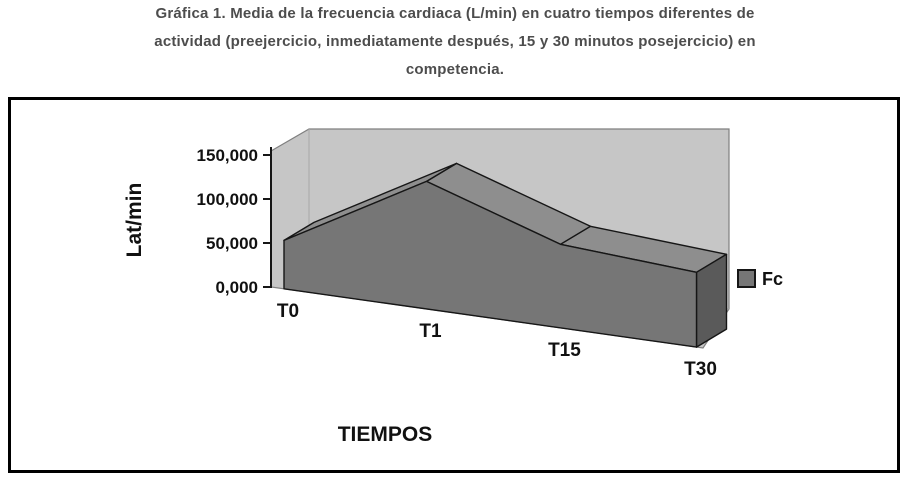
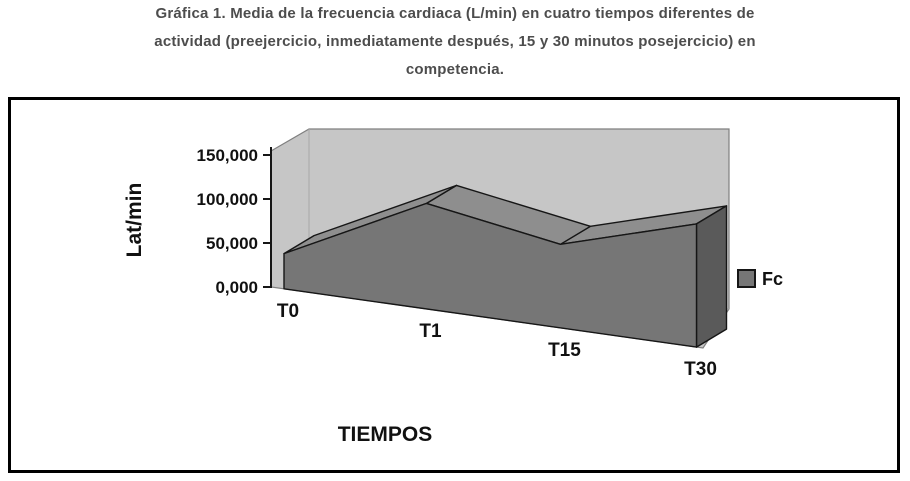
T0: 60 -> 40
T1: 140 -> 120
T30: 80 -> 140
